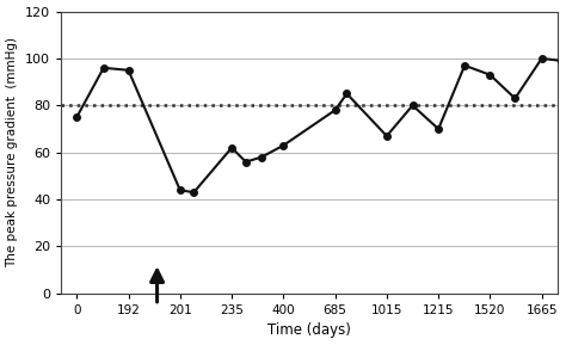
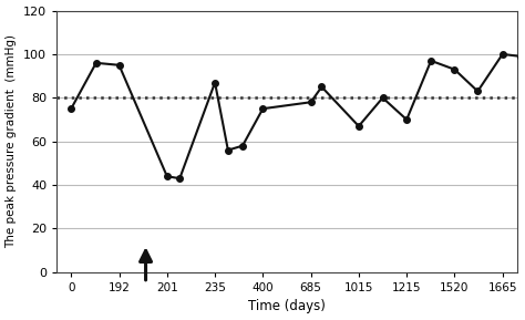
235: 62 -> 87
400: 63 -> 75
